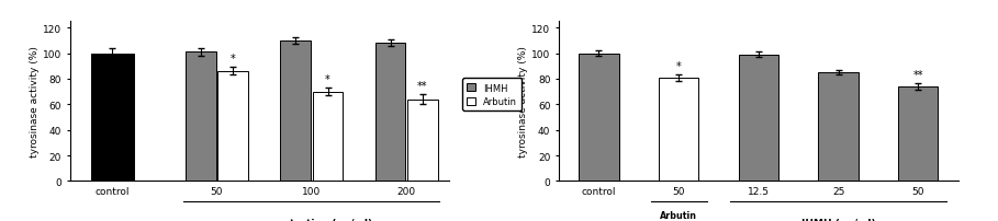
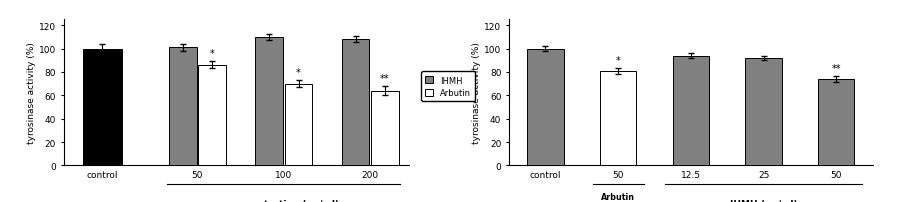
12.5: 99 -> 94
25: 85 -> 92
